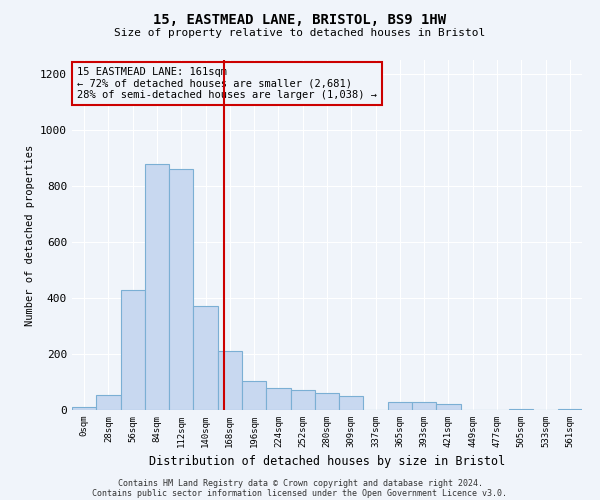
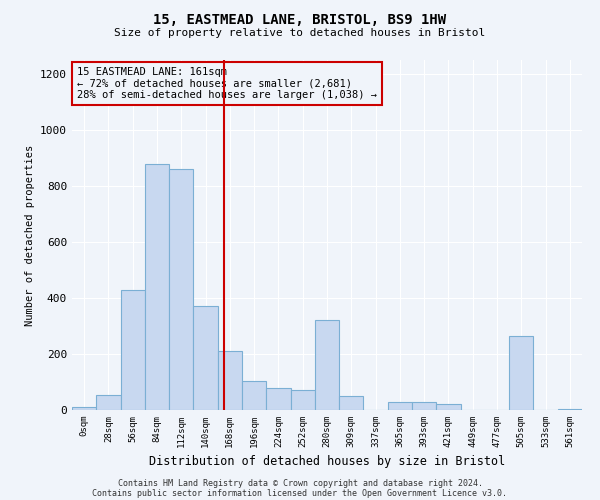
280sqm: 60 -> 320
505sqm: 5 -> 265
